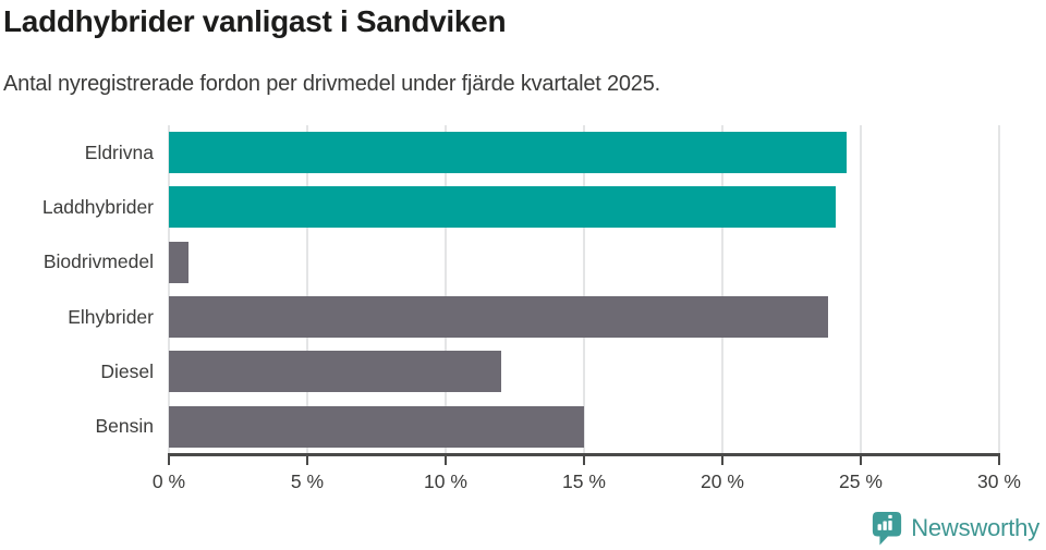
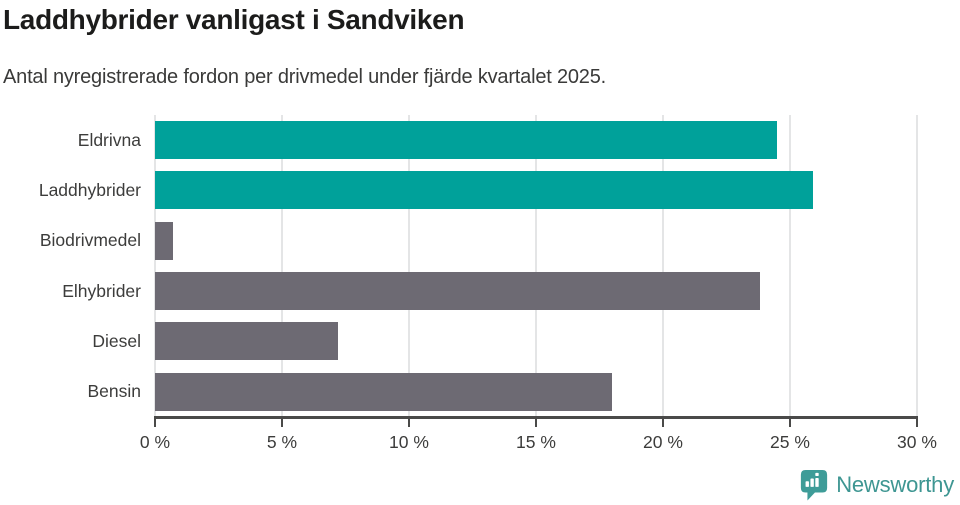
Laddhybrider: 24.1% -> 25.9%
Diesel: 12.0% -> 7.2%
Bensin: 15.0% -> 18.0%
